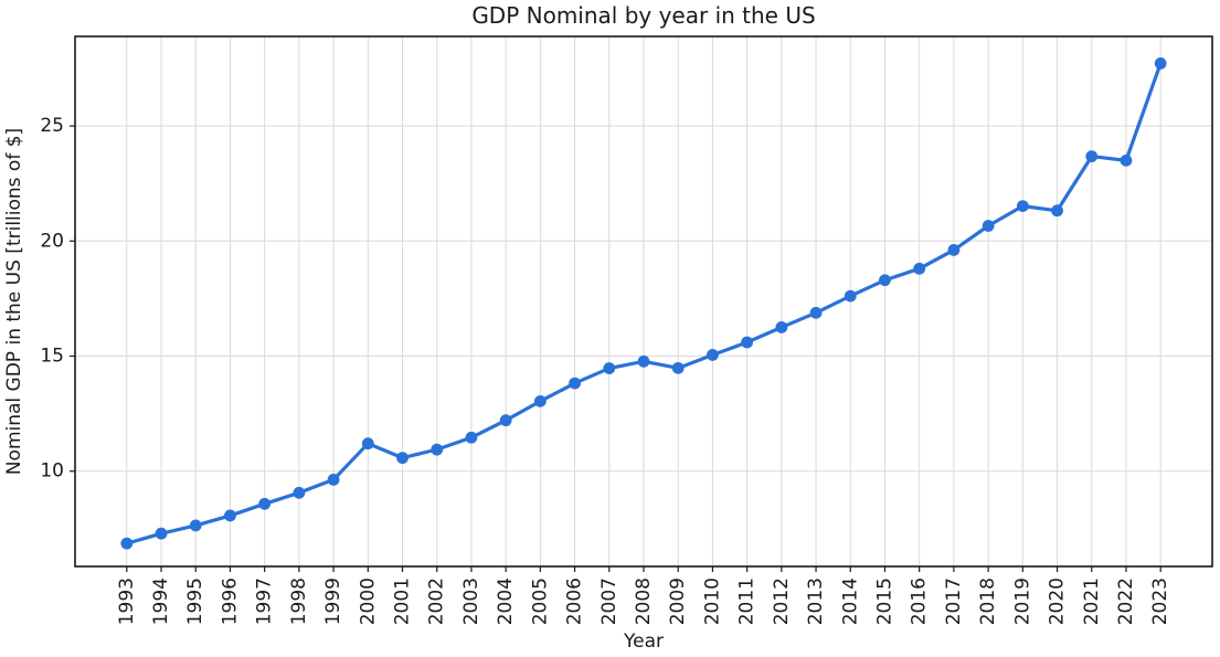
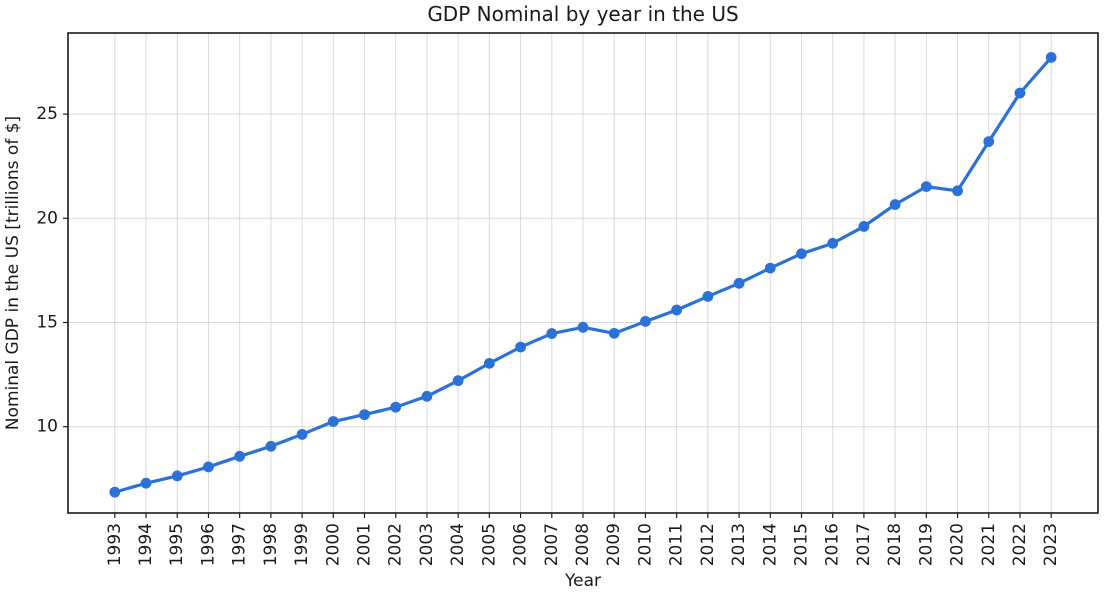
2000: 11.2 -> 10.2
2022: 23.5 -> 26.0
